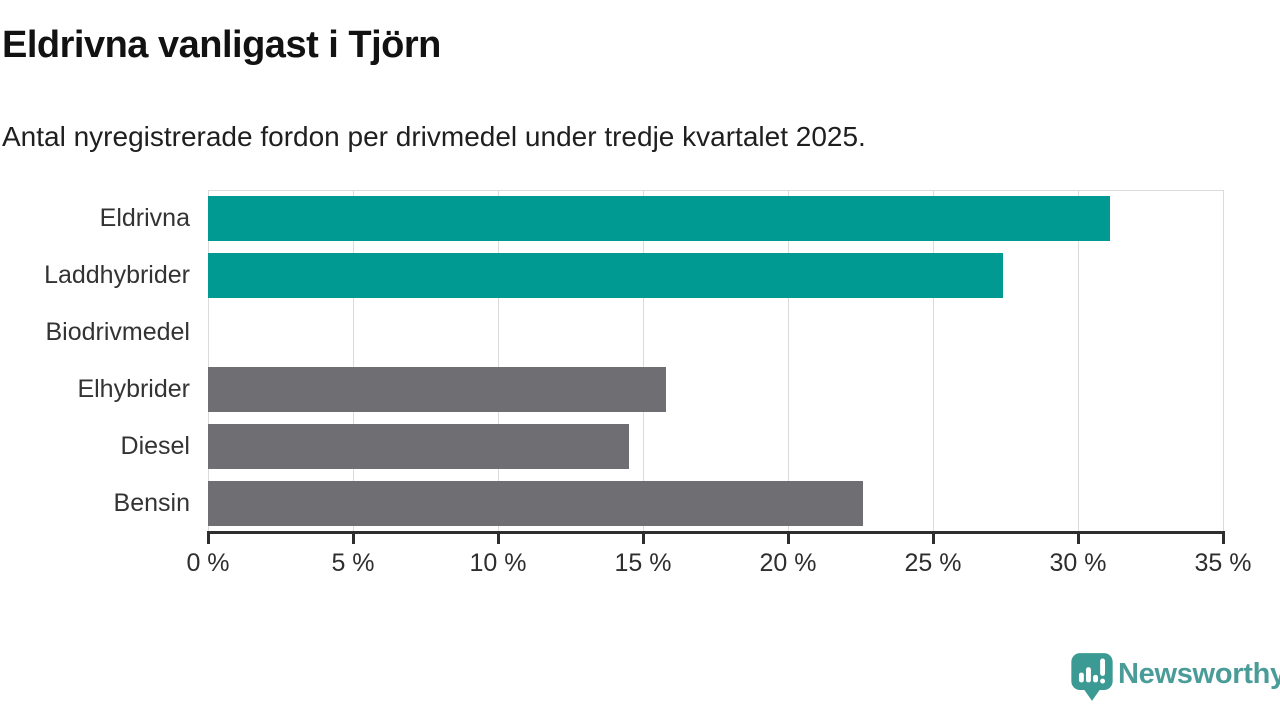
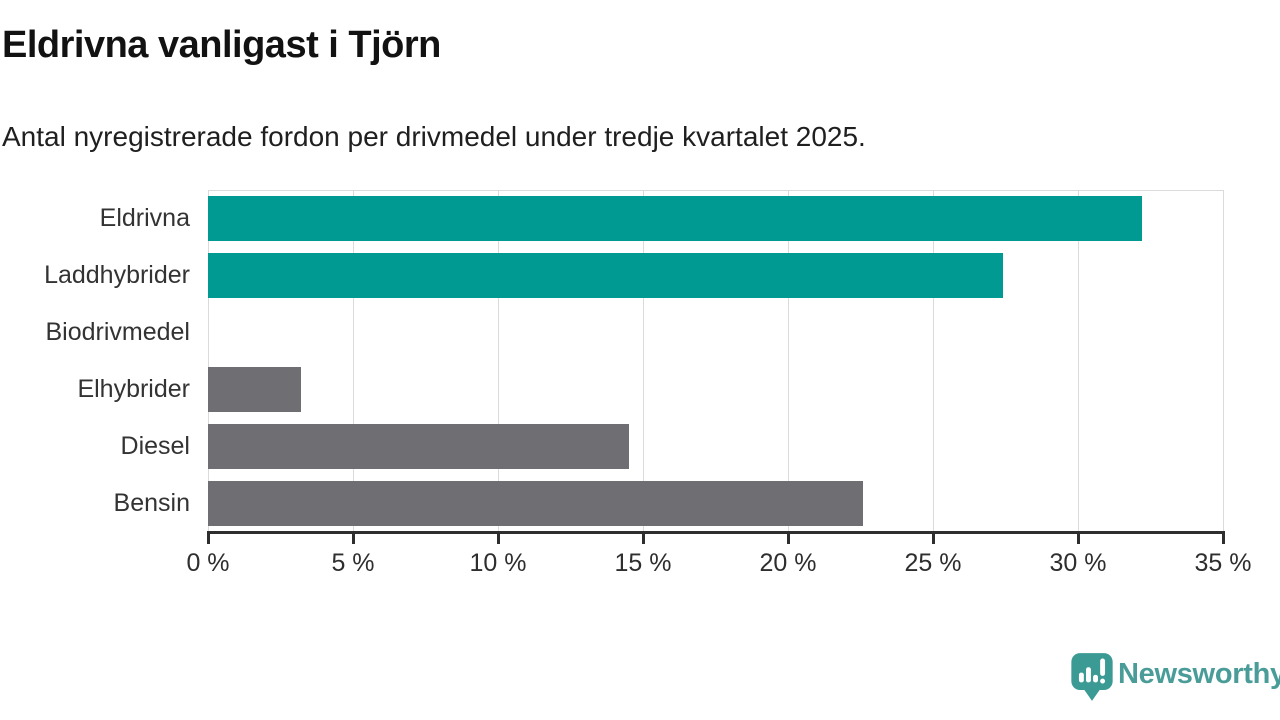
Eldrivna: 31.1% -> 32.2%
Elhybrider: 15.8% -> 3.2%
